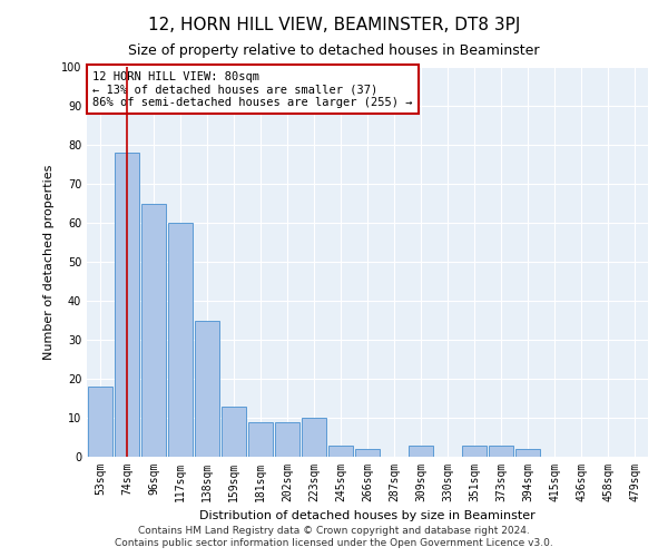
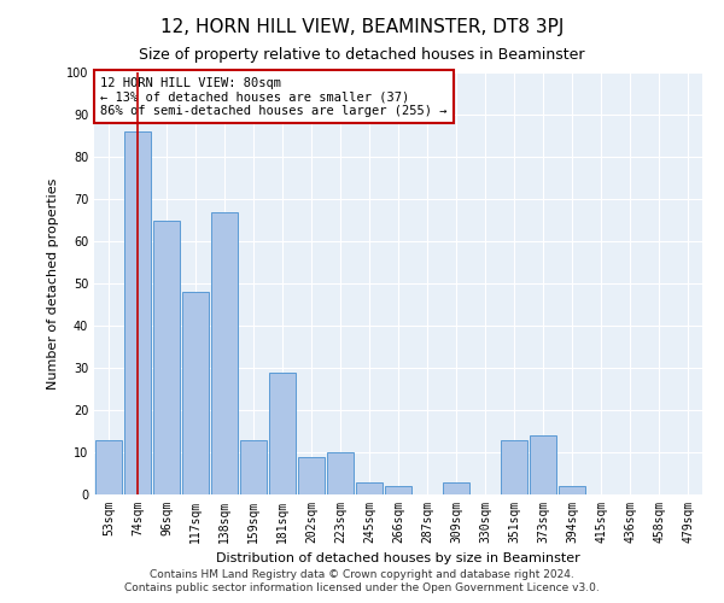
53sqm: 18 -> 13
74sqm: 78 -> 86
117sqm: 60 -> 48
138sqm: 35 -> 67
181sqm: 9 -> 29
351sqm: 3 -> 13
373sqm: 3 -> 14
